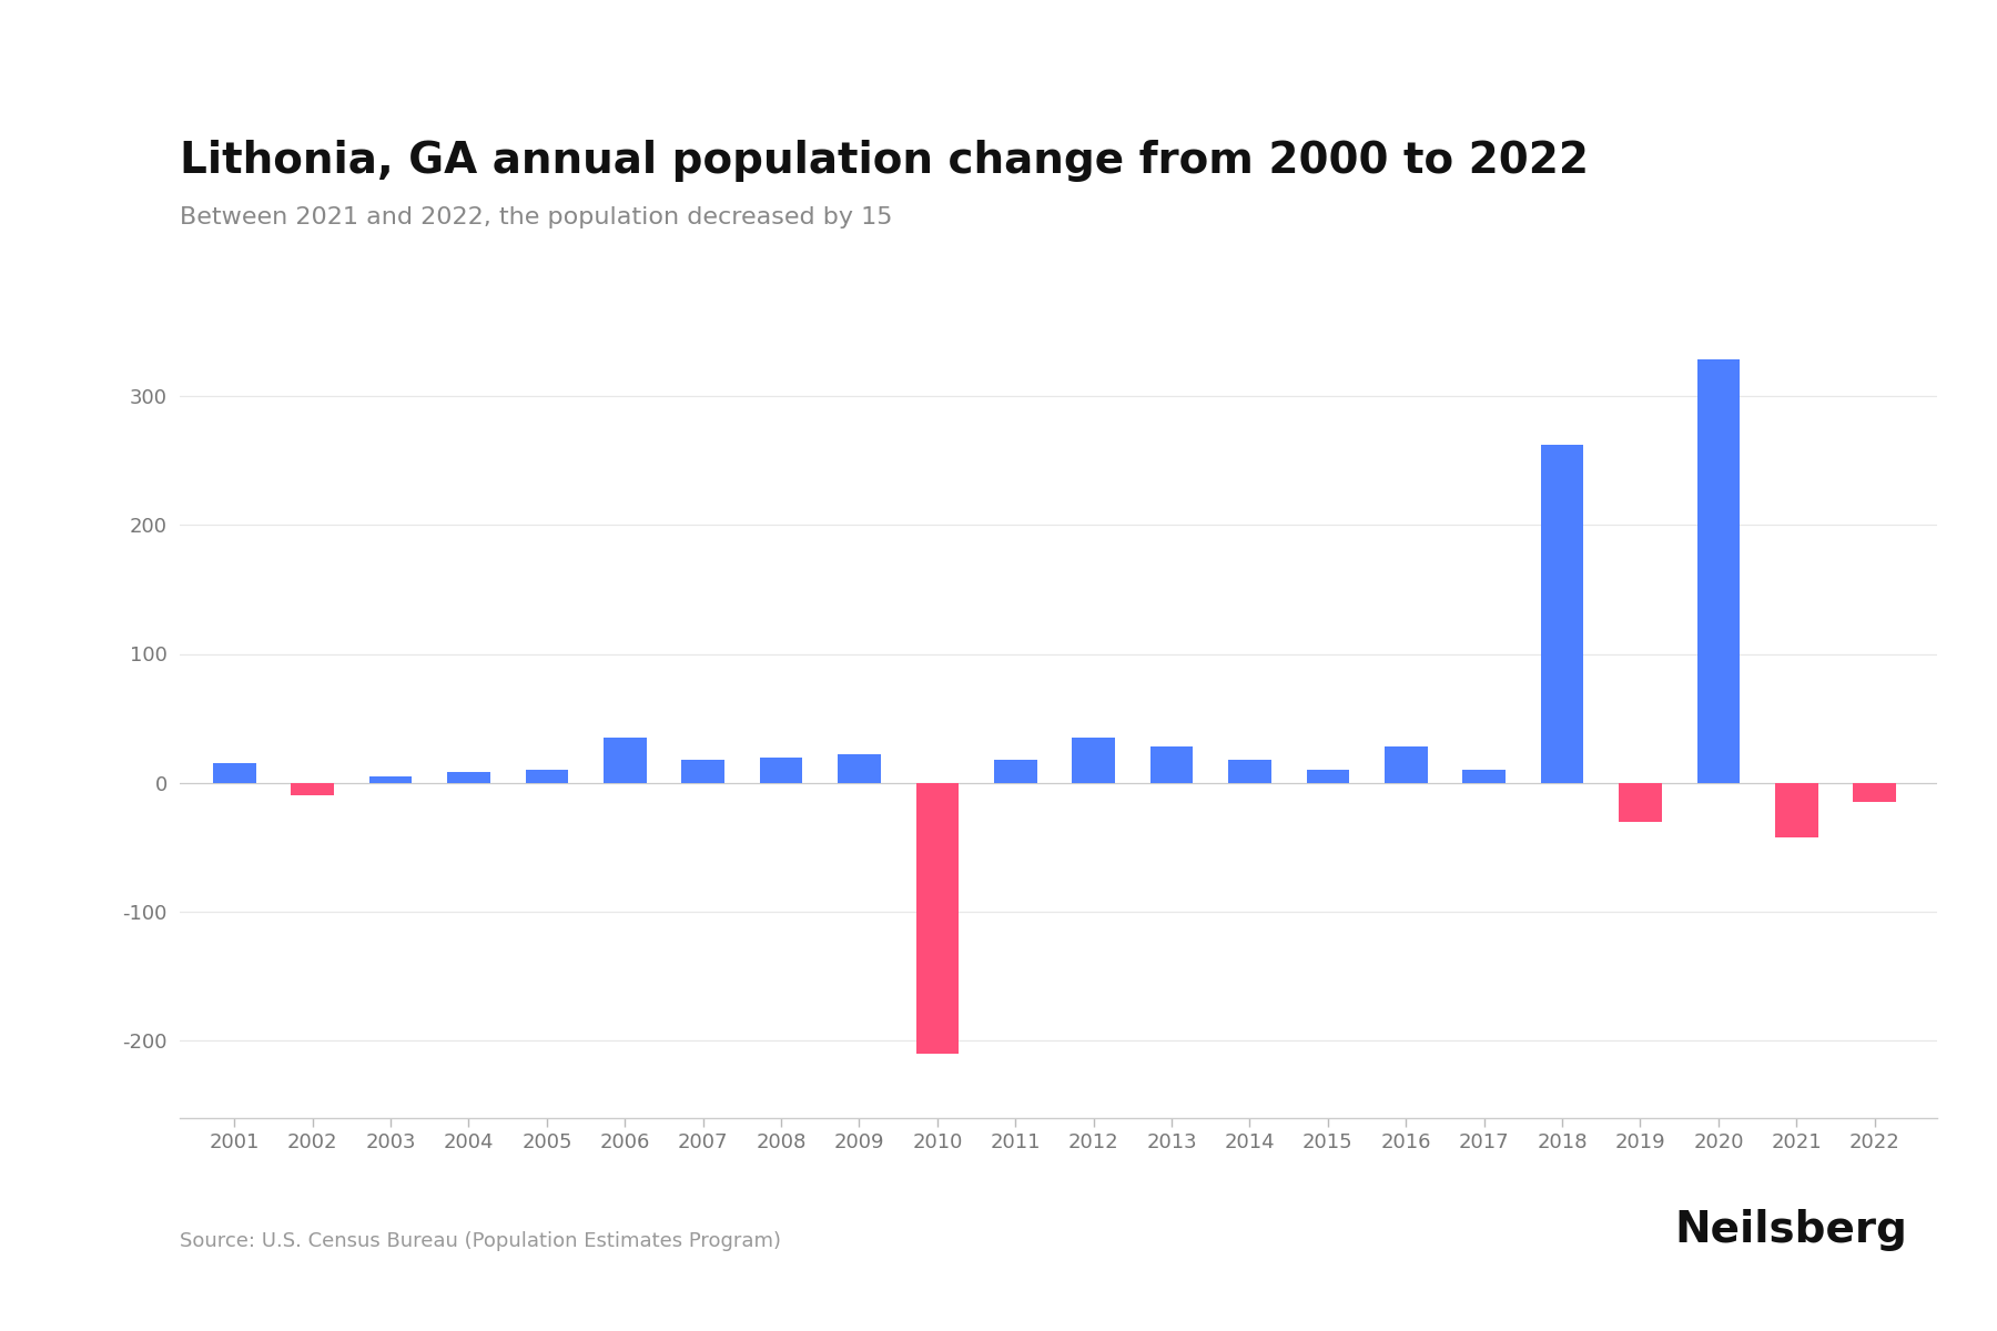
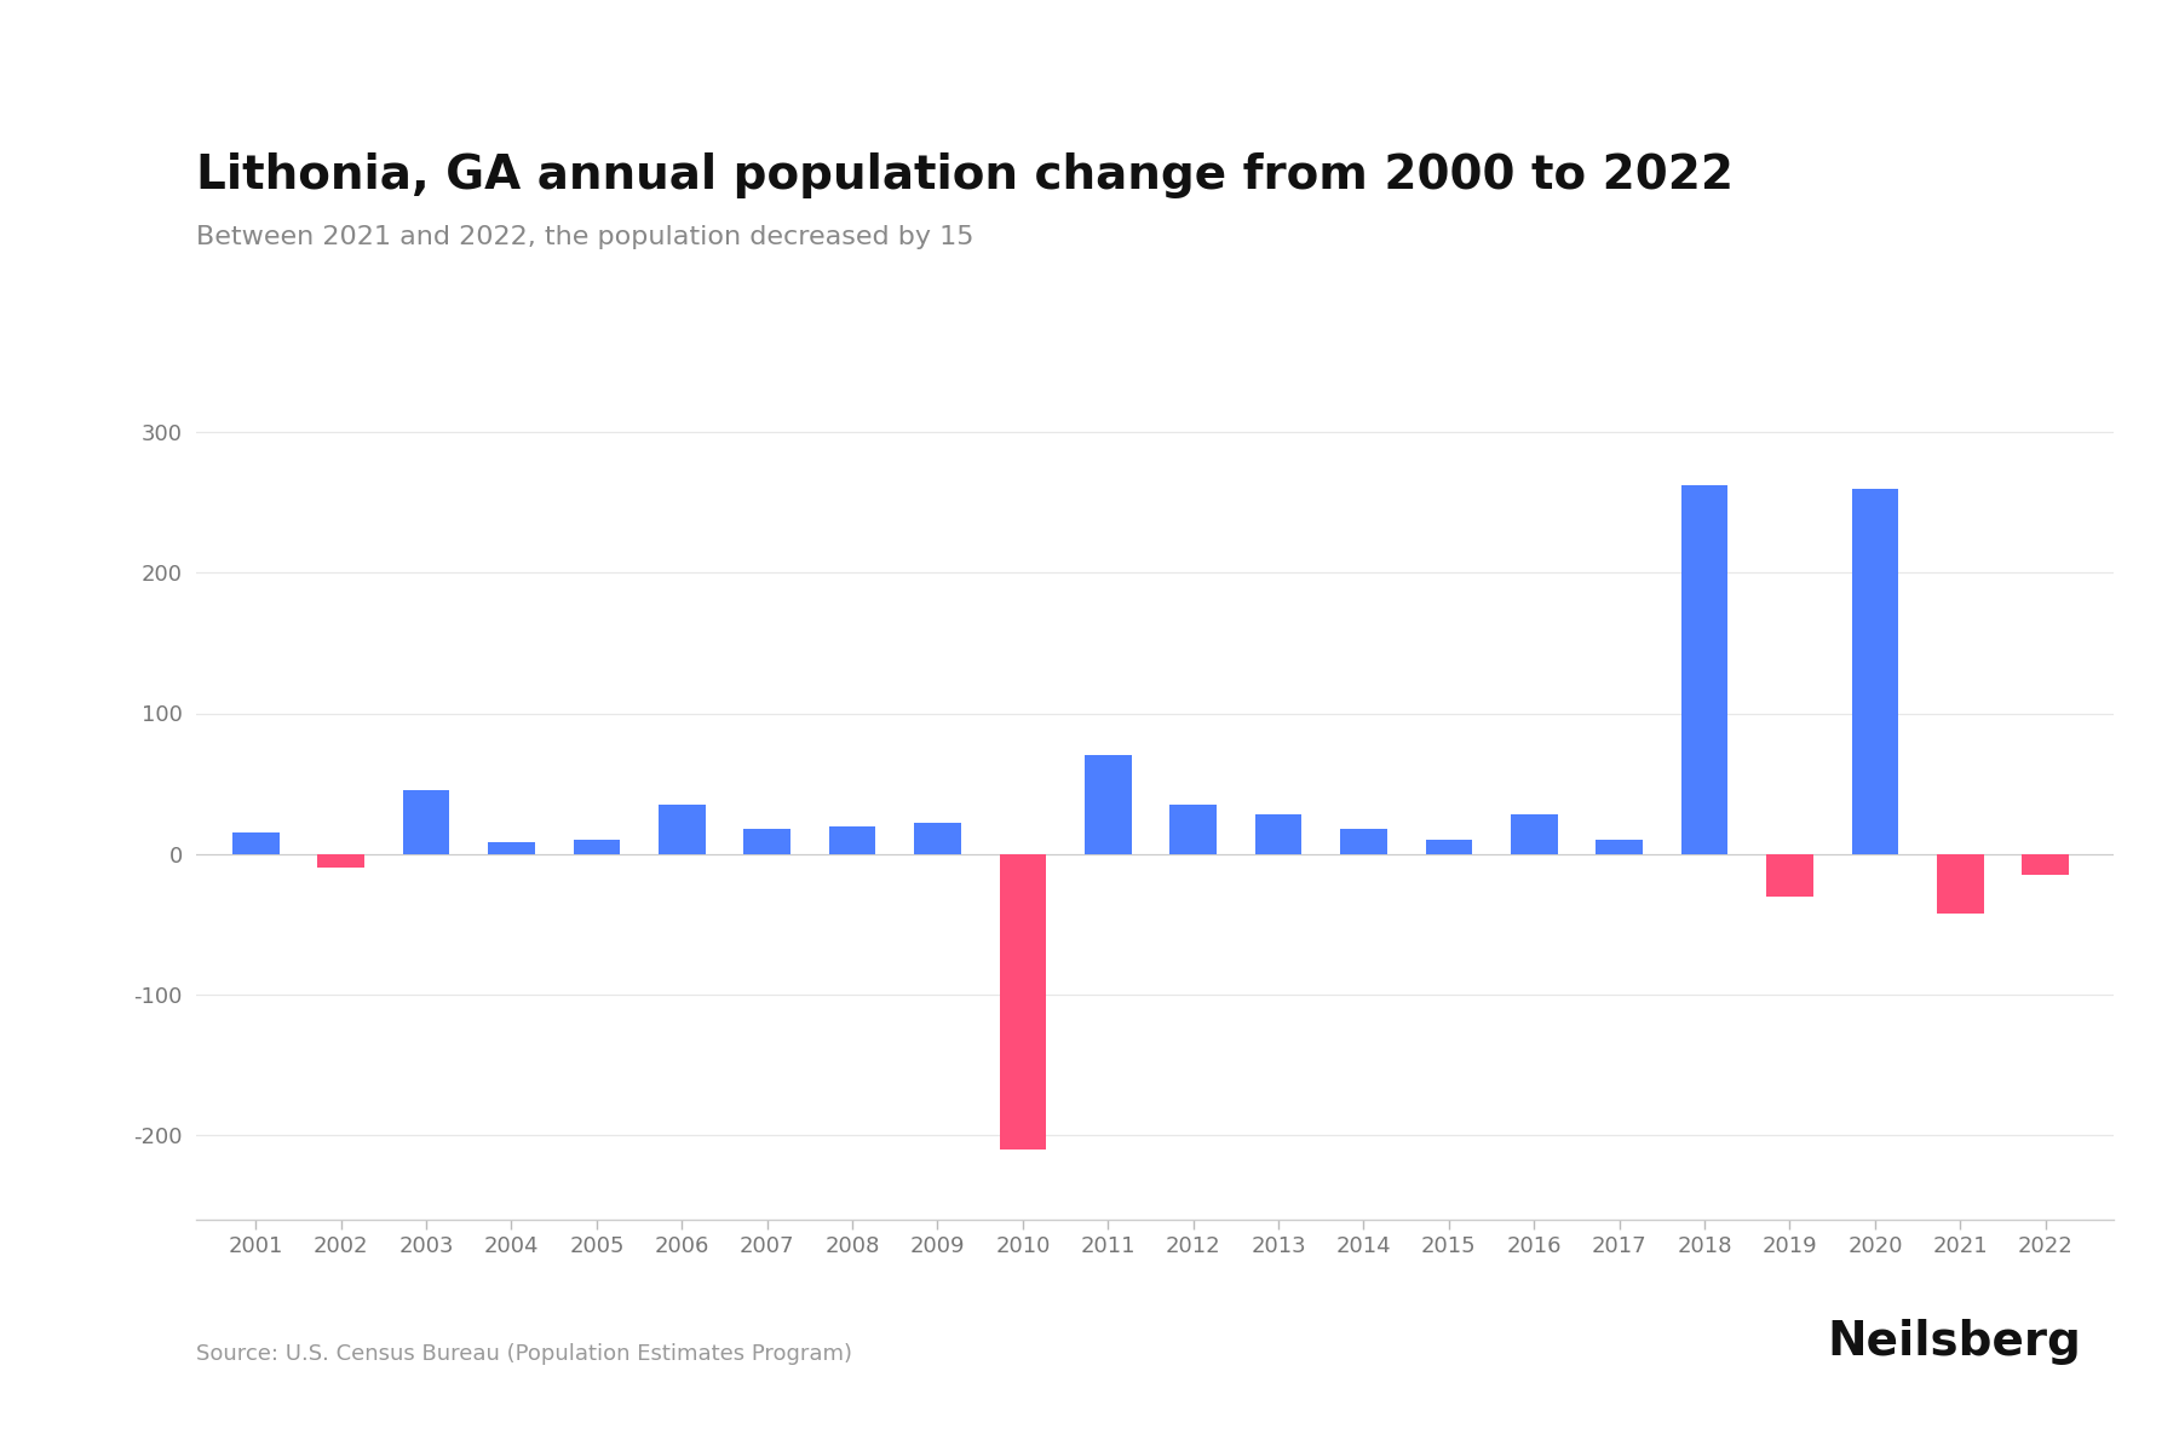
2003: 5 -> 45
2011: 18 -> 70
2020: 328 -> 260
